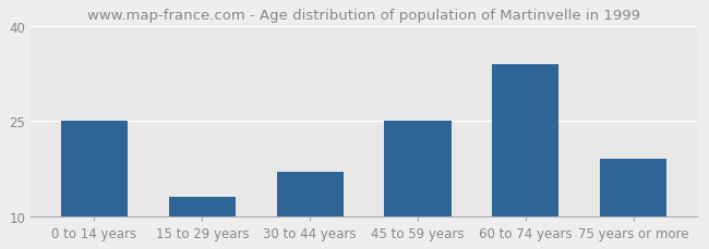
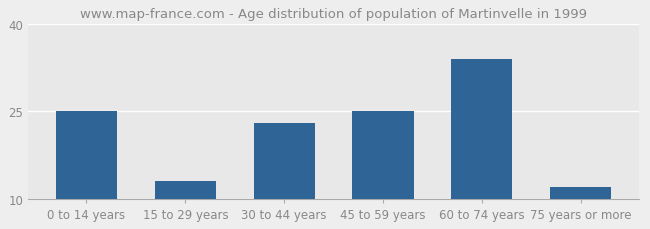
30 to 44 years: 17 -> 23
75 years or more: 19 -> 12
